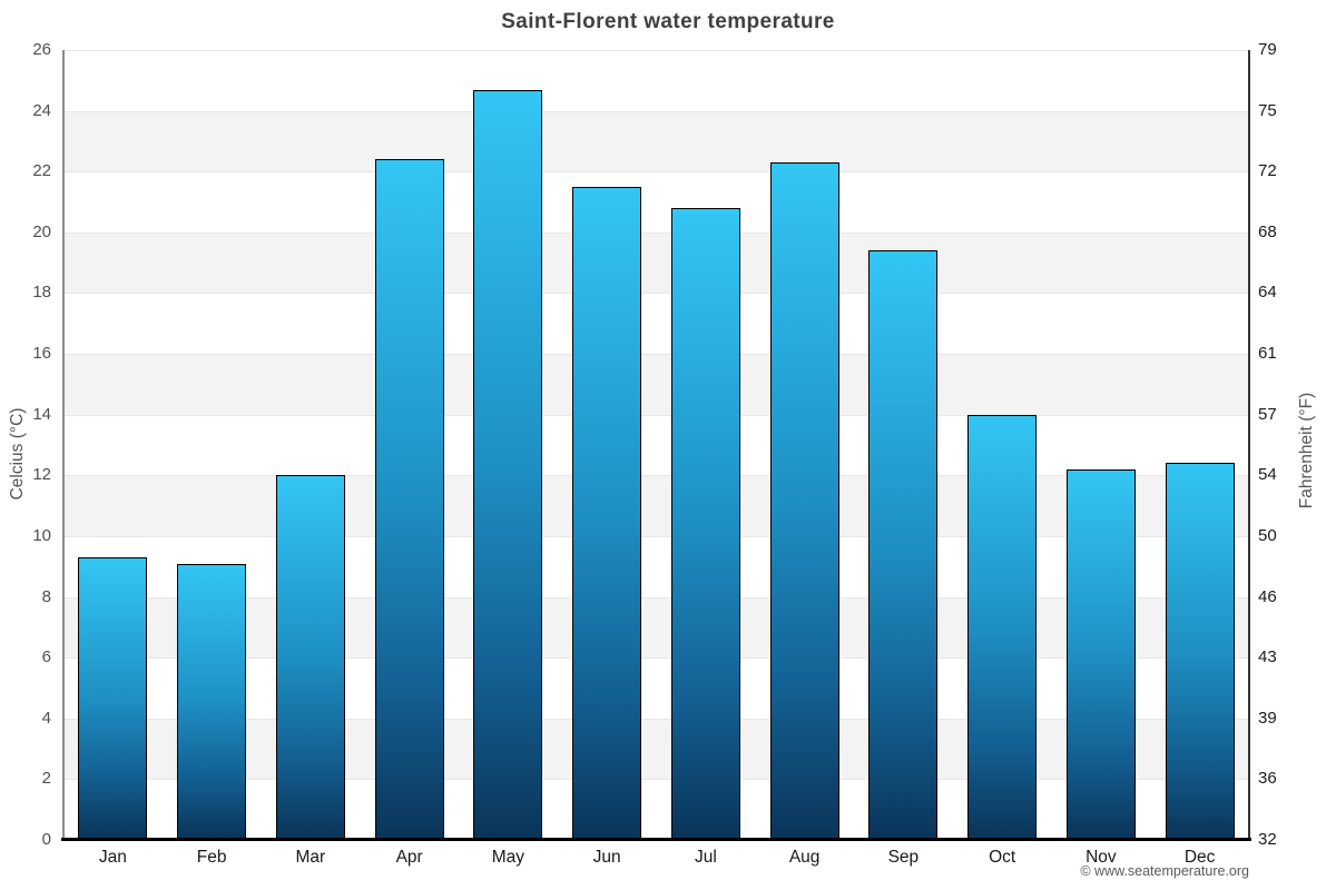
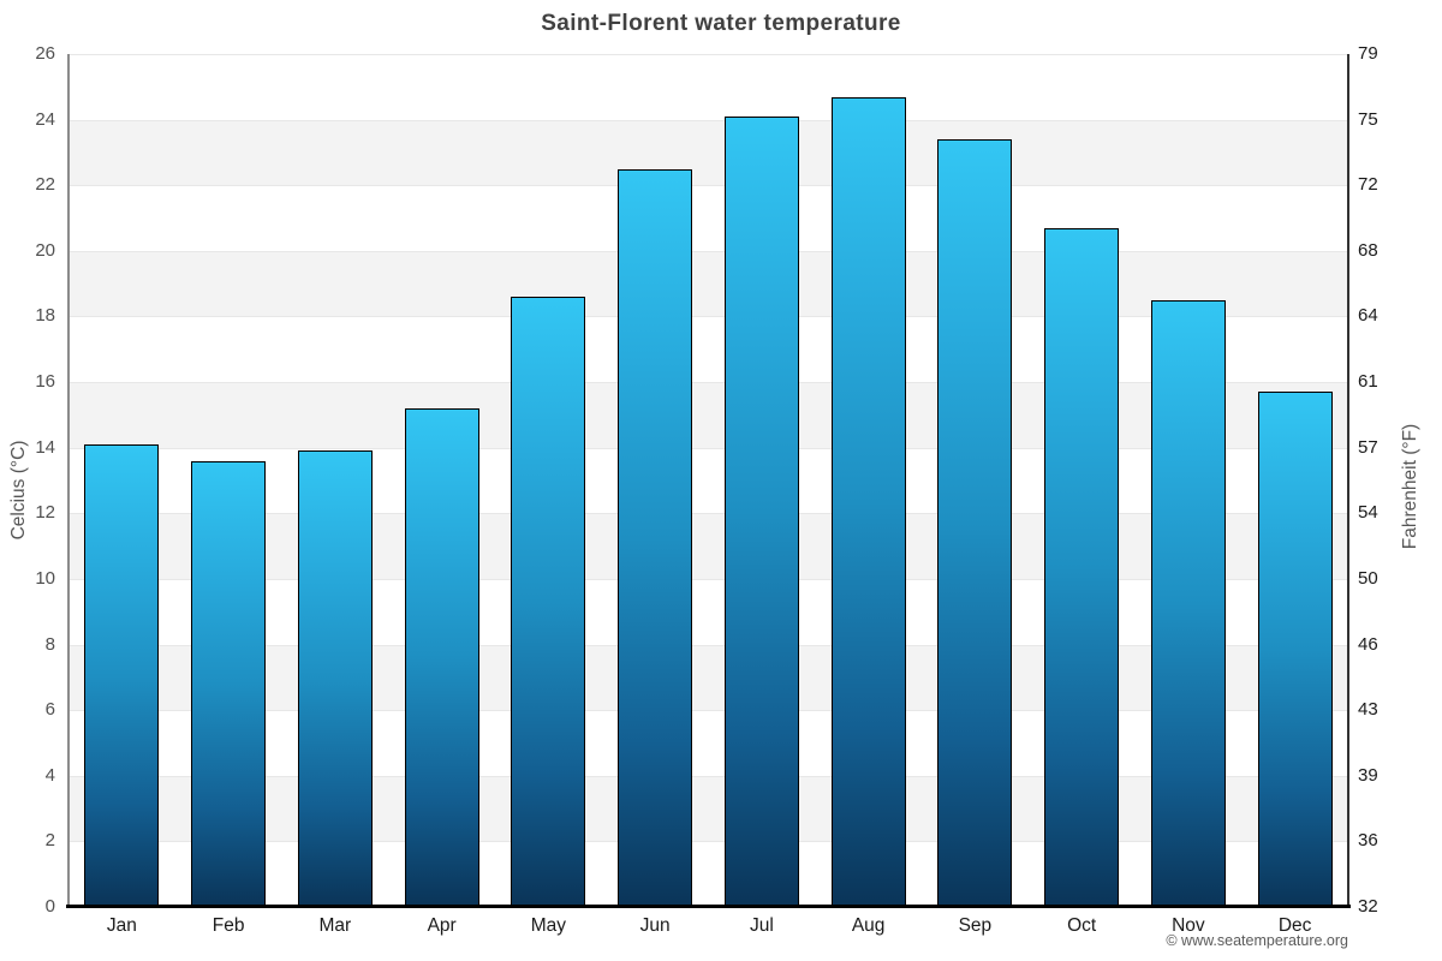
Jan: 9.3 -> 14.1
Feb: 9.1 -> 13.6
Mar: 12.0 -> 13.9
Apr: 22.4 -> 15.2
May: 24.7 -> 18.6
Jun: 21.5 -> 22.5
Jul: 20.8 -> 24.1
Aug: 22.3 -> 24.7
Sep: 19.4 -> 23.4
Oct: 14.0 -> 20.7
Nov: 12.2 -> 18.5
Dec: 12.4 -> 15.7
